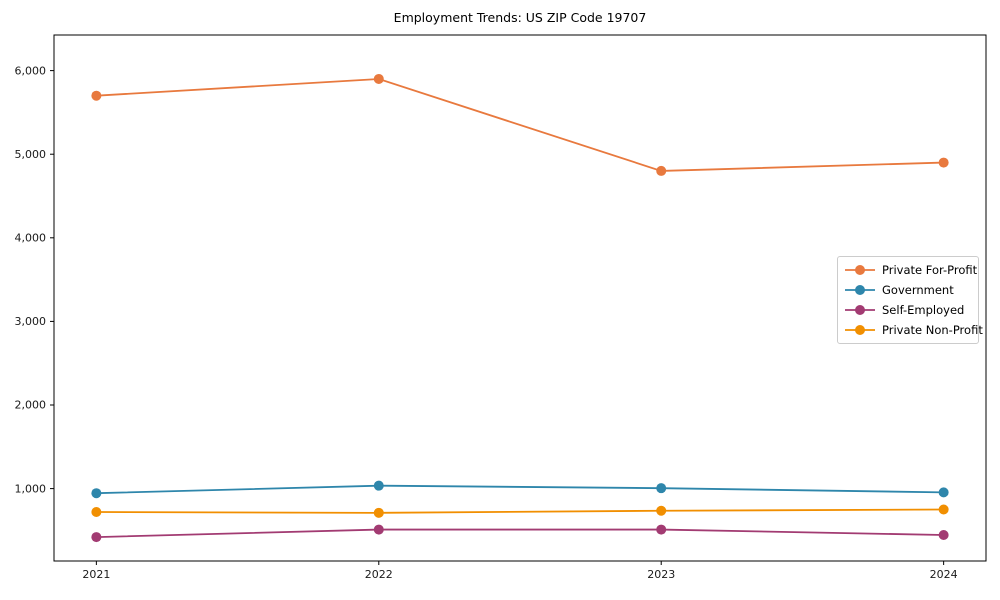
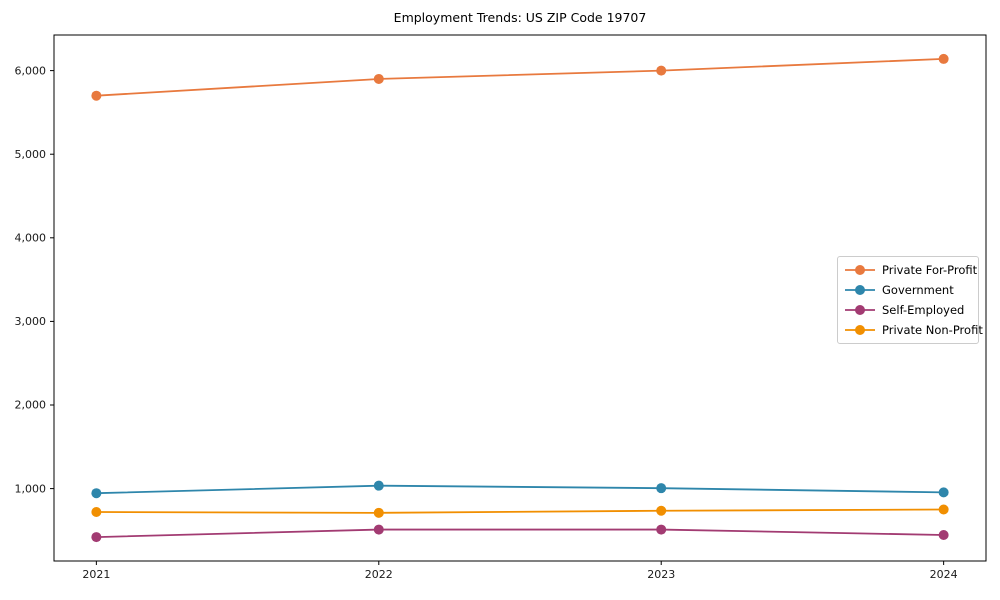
Private For-Profit/2023: 4800 -> 6000
Private For-Profit/2024: 4900 -> 6100
